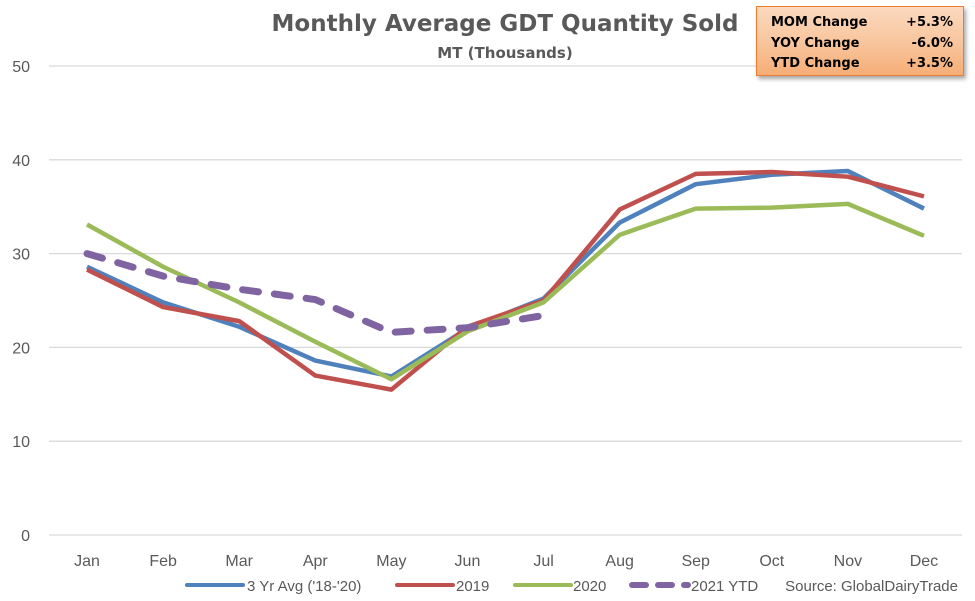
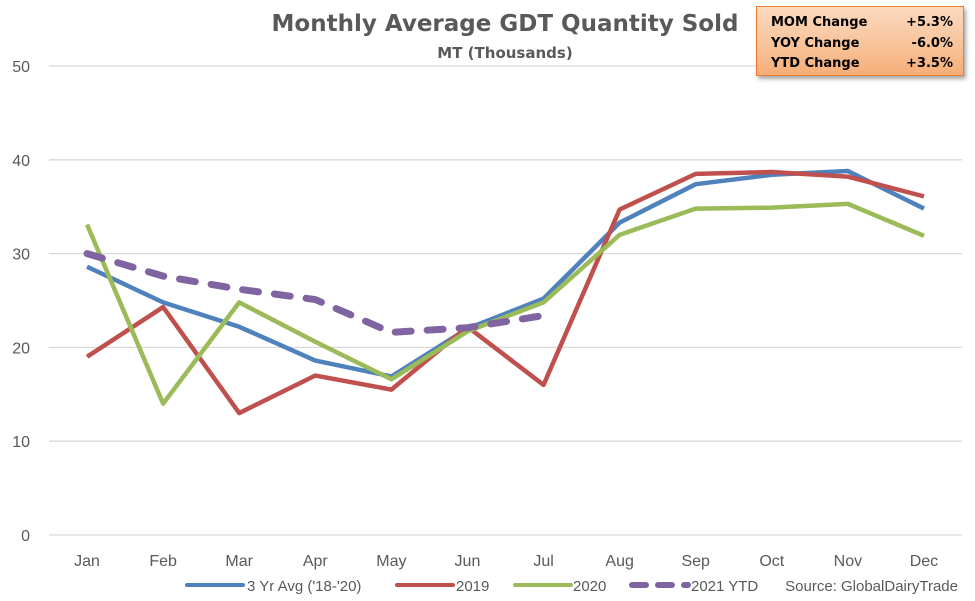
2019/Jan: 28 -> 19
2020/Feb: 29 -> 14
2019/Mar: 23 -> 13
2019/Jul: 25 -> 16
